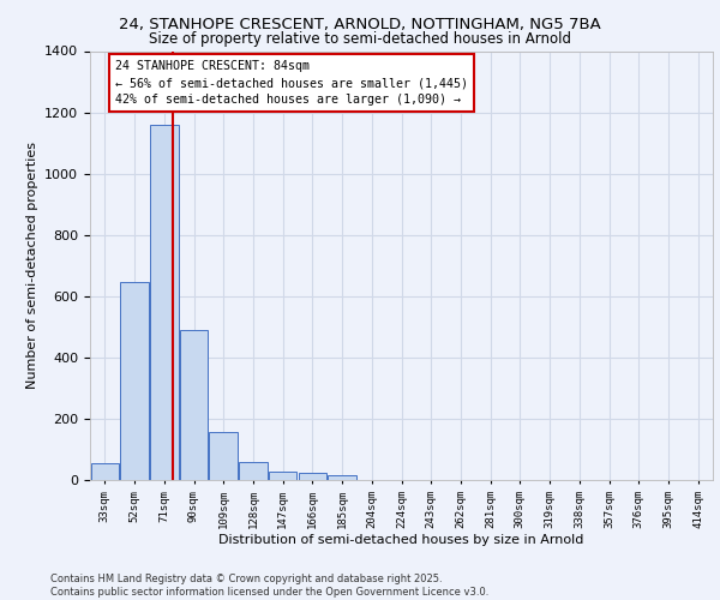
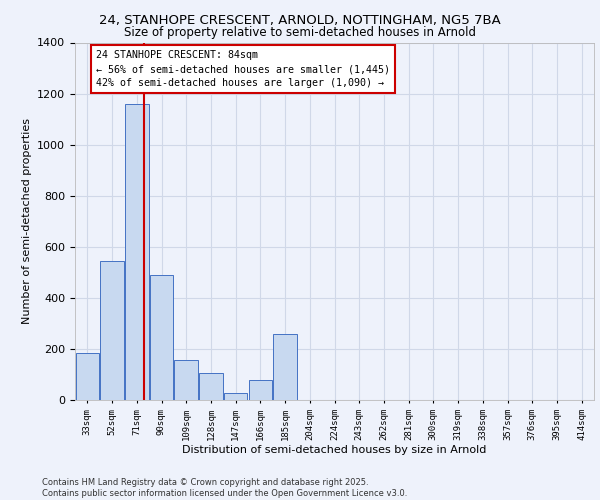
33sqm: 55 -> 185
52sqm: 645 -> 545
128sqm: 60 -> 105
166sqm: 23 -> 80
185sqm: 15 -> 260
